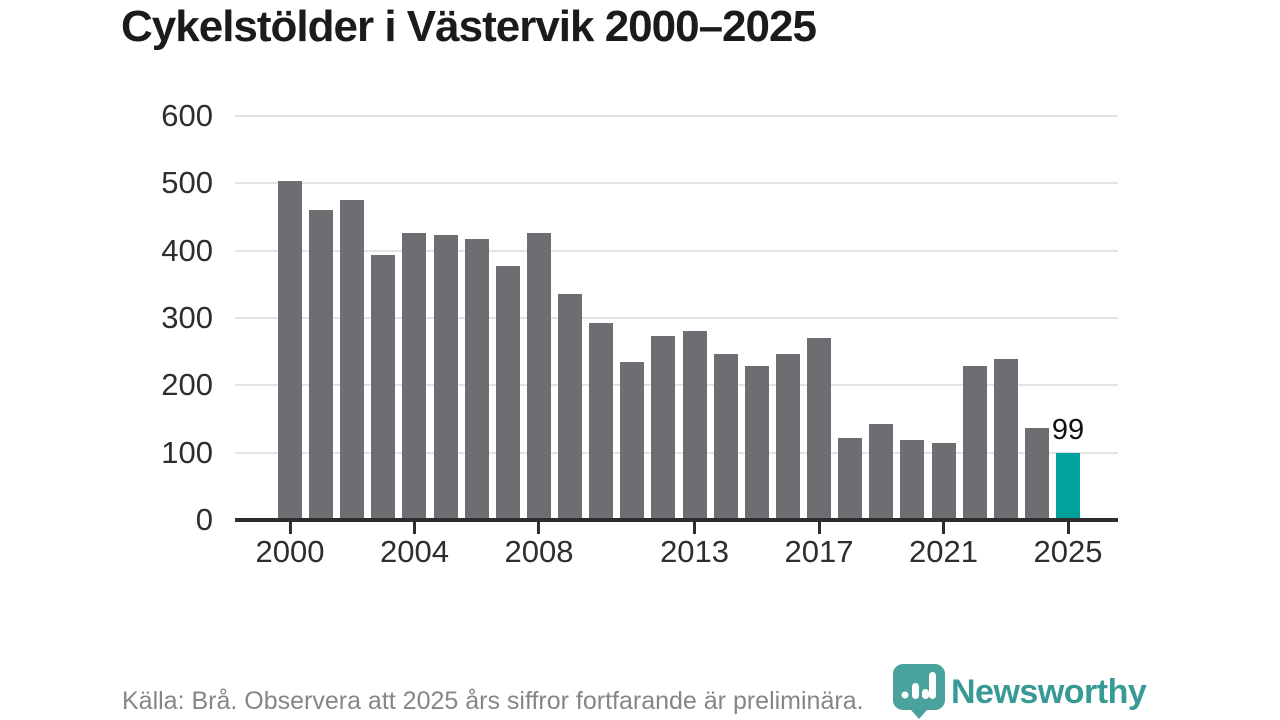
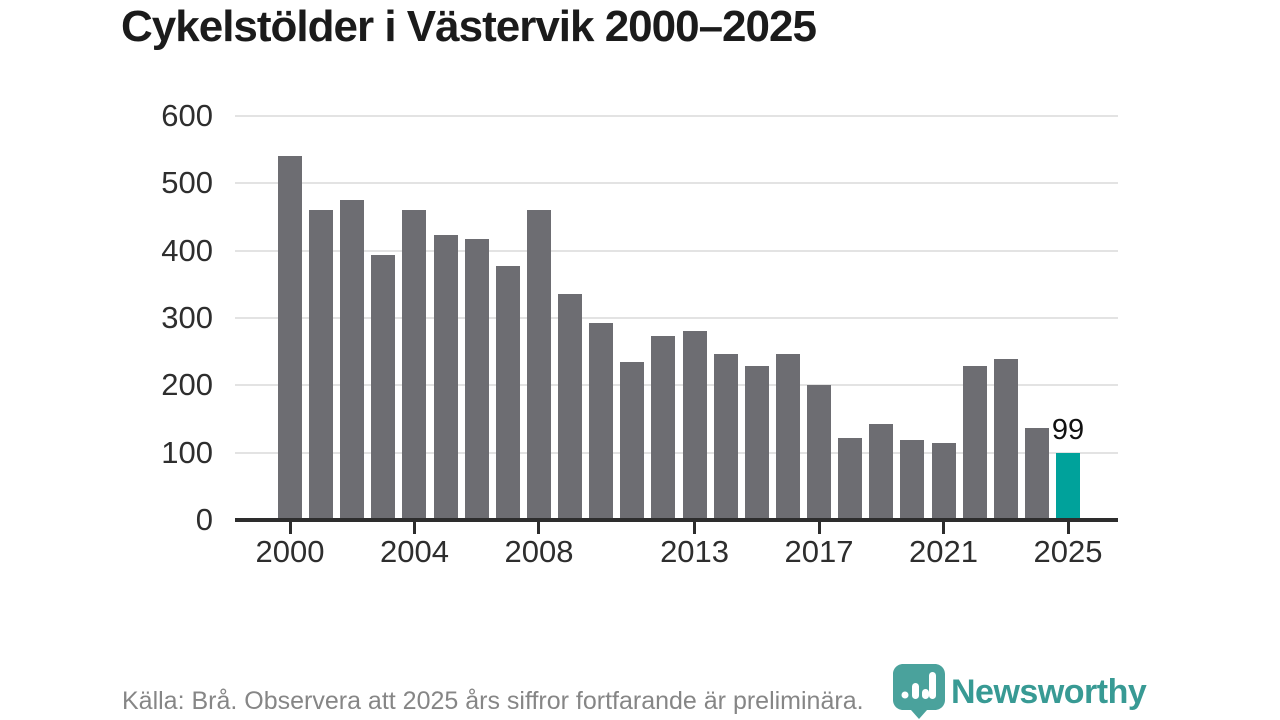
2000: 500 -> 540
2004: 430 -> 460
2008: 430 -> 460
2017: 270 -> 200
